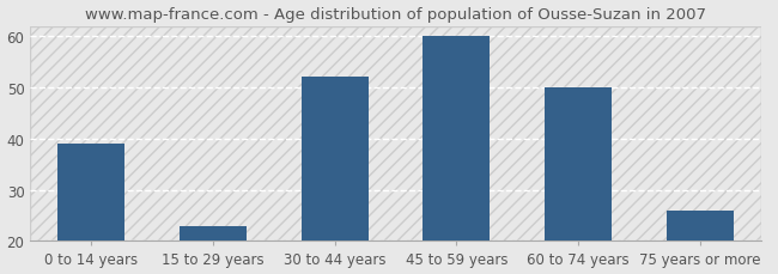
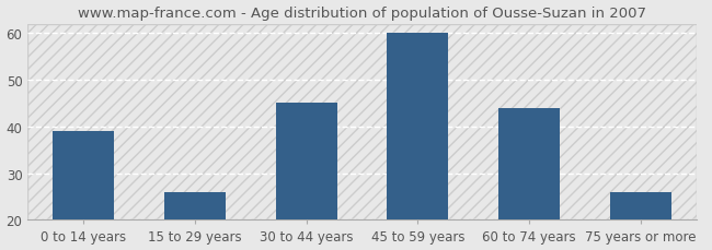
15 to 29 years: 23 -> 26
30 to 44 years: 52 -> 45
60 to 74 years: 50 -> 44
